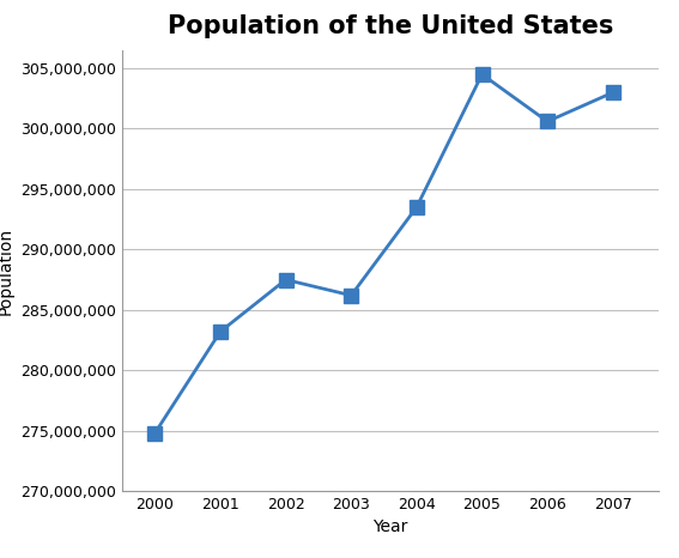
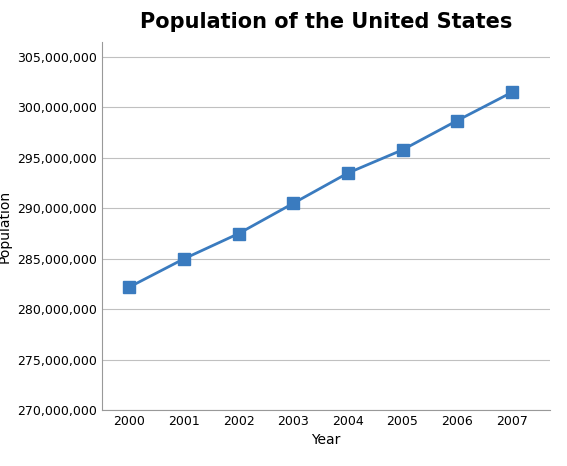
2000: 274,800,000 -> 282,200,000
2001: 283,200,000 -> 285,000,000
2003: 286,200,000 -> 290,500,000
2005: 304,500,000 -> 295,800,000
2006: 300,600,000 -> 298,700,000
2007: 303,000,000 -> 301,500,000
